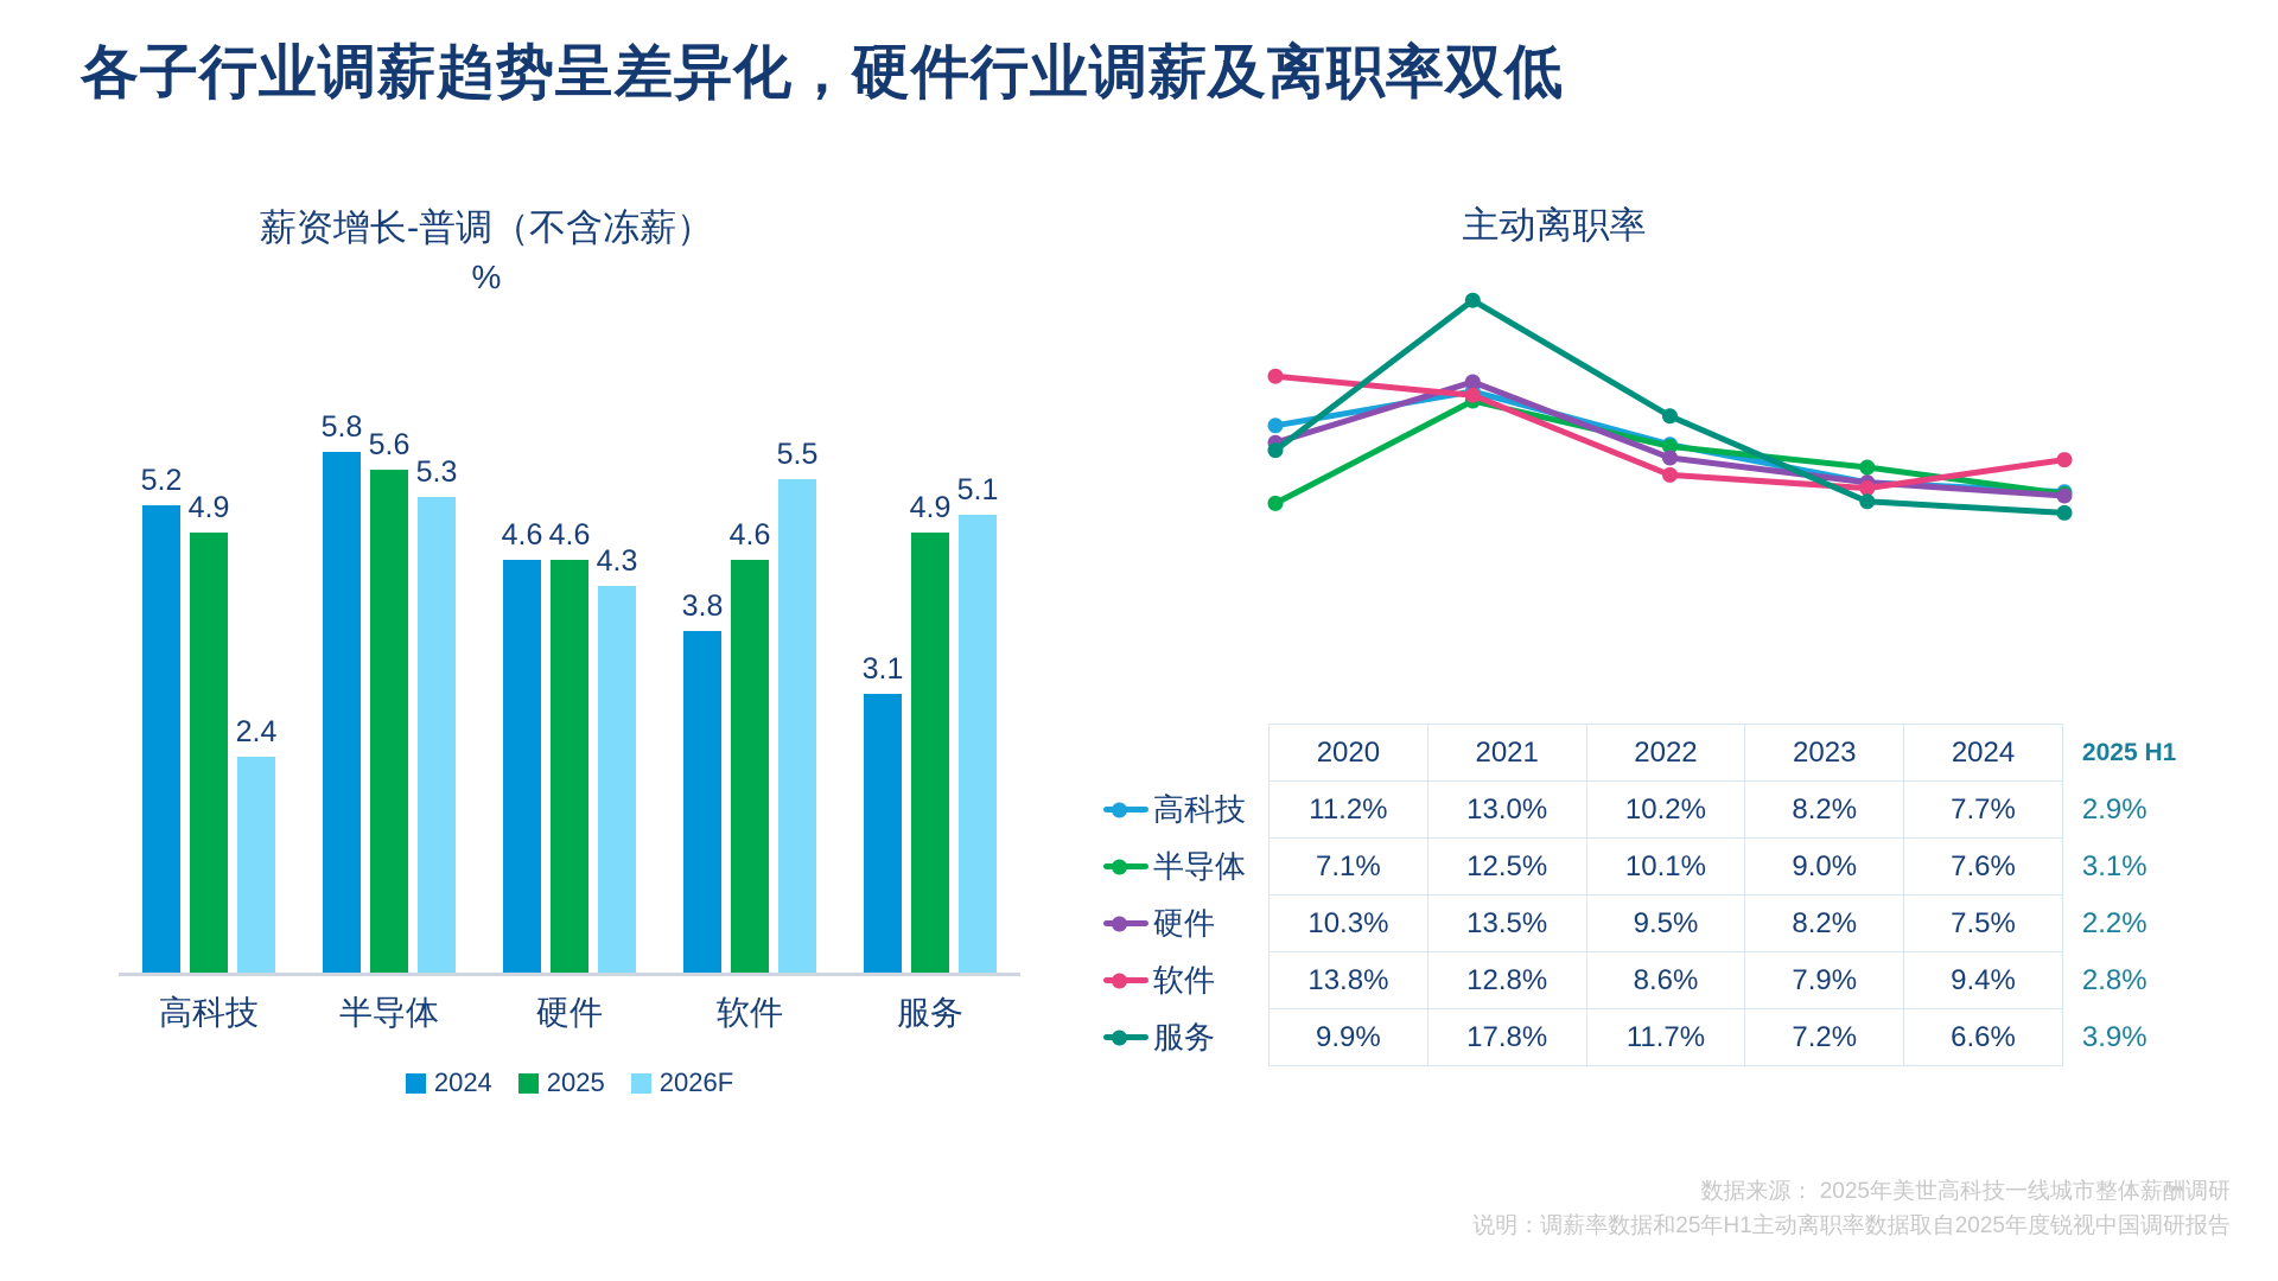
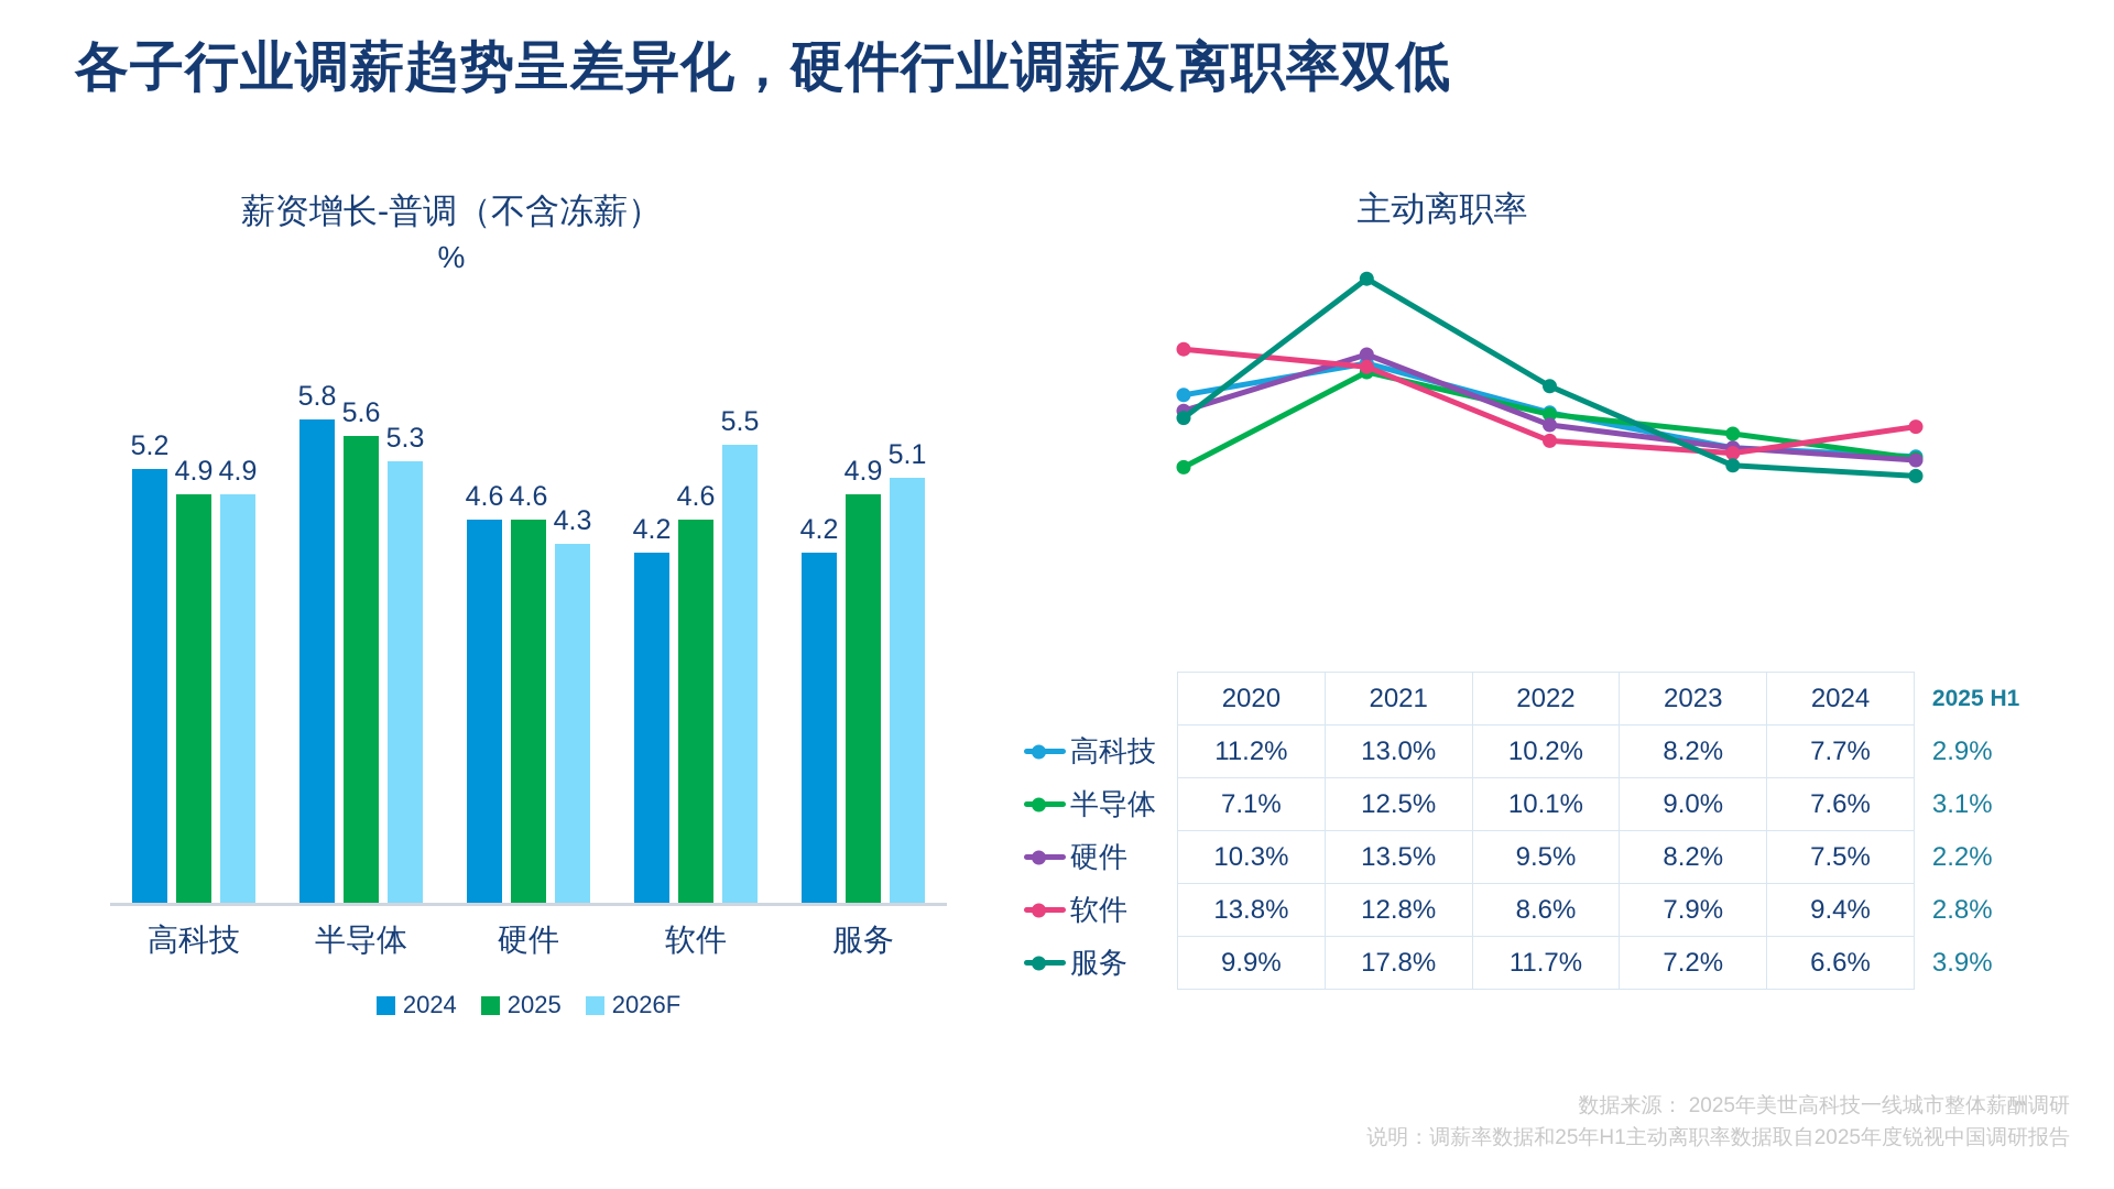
薪资增长-普调（不含冻薪）/2026F/高科技: 2.4 -> 4.9
薪资增长-普调（不含冻薪）/2024/软件: 3.8 -> 4.2
薪资增长-普调（不含冻薪）/2024/服务: 3.1 -> 4.2
